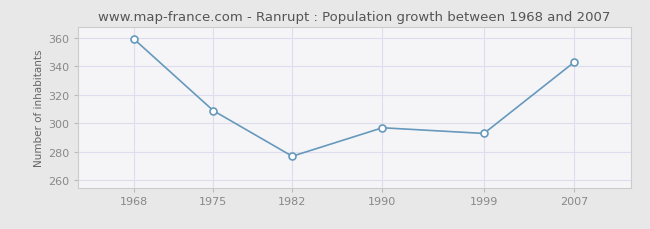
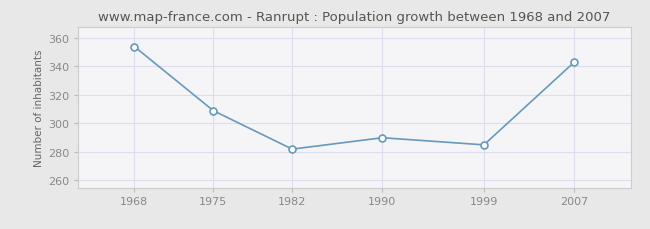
1968: 359 -> 354
1982: 277 -> 282
1990: 297 -> 290
1999: 293 -> 285
